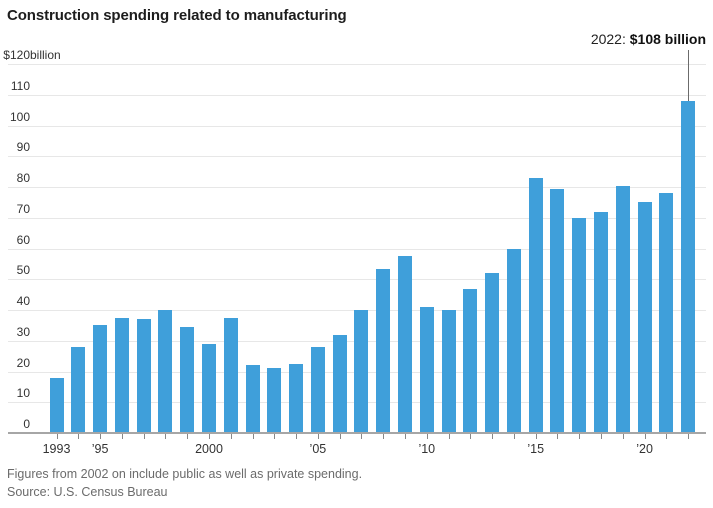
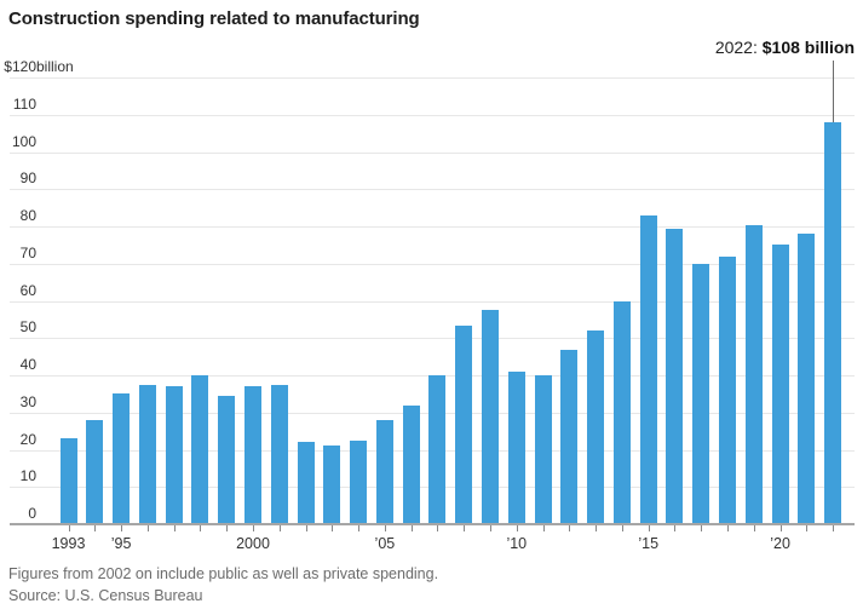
1993: $18 -> $23
2000: $29 -> $37
